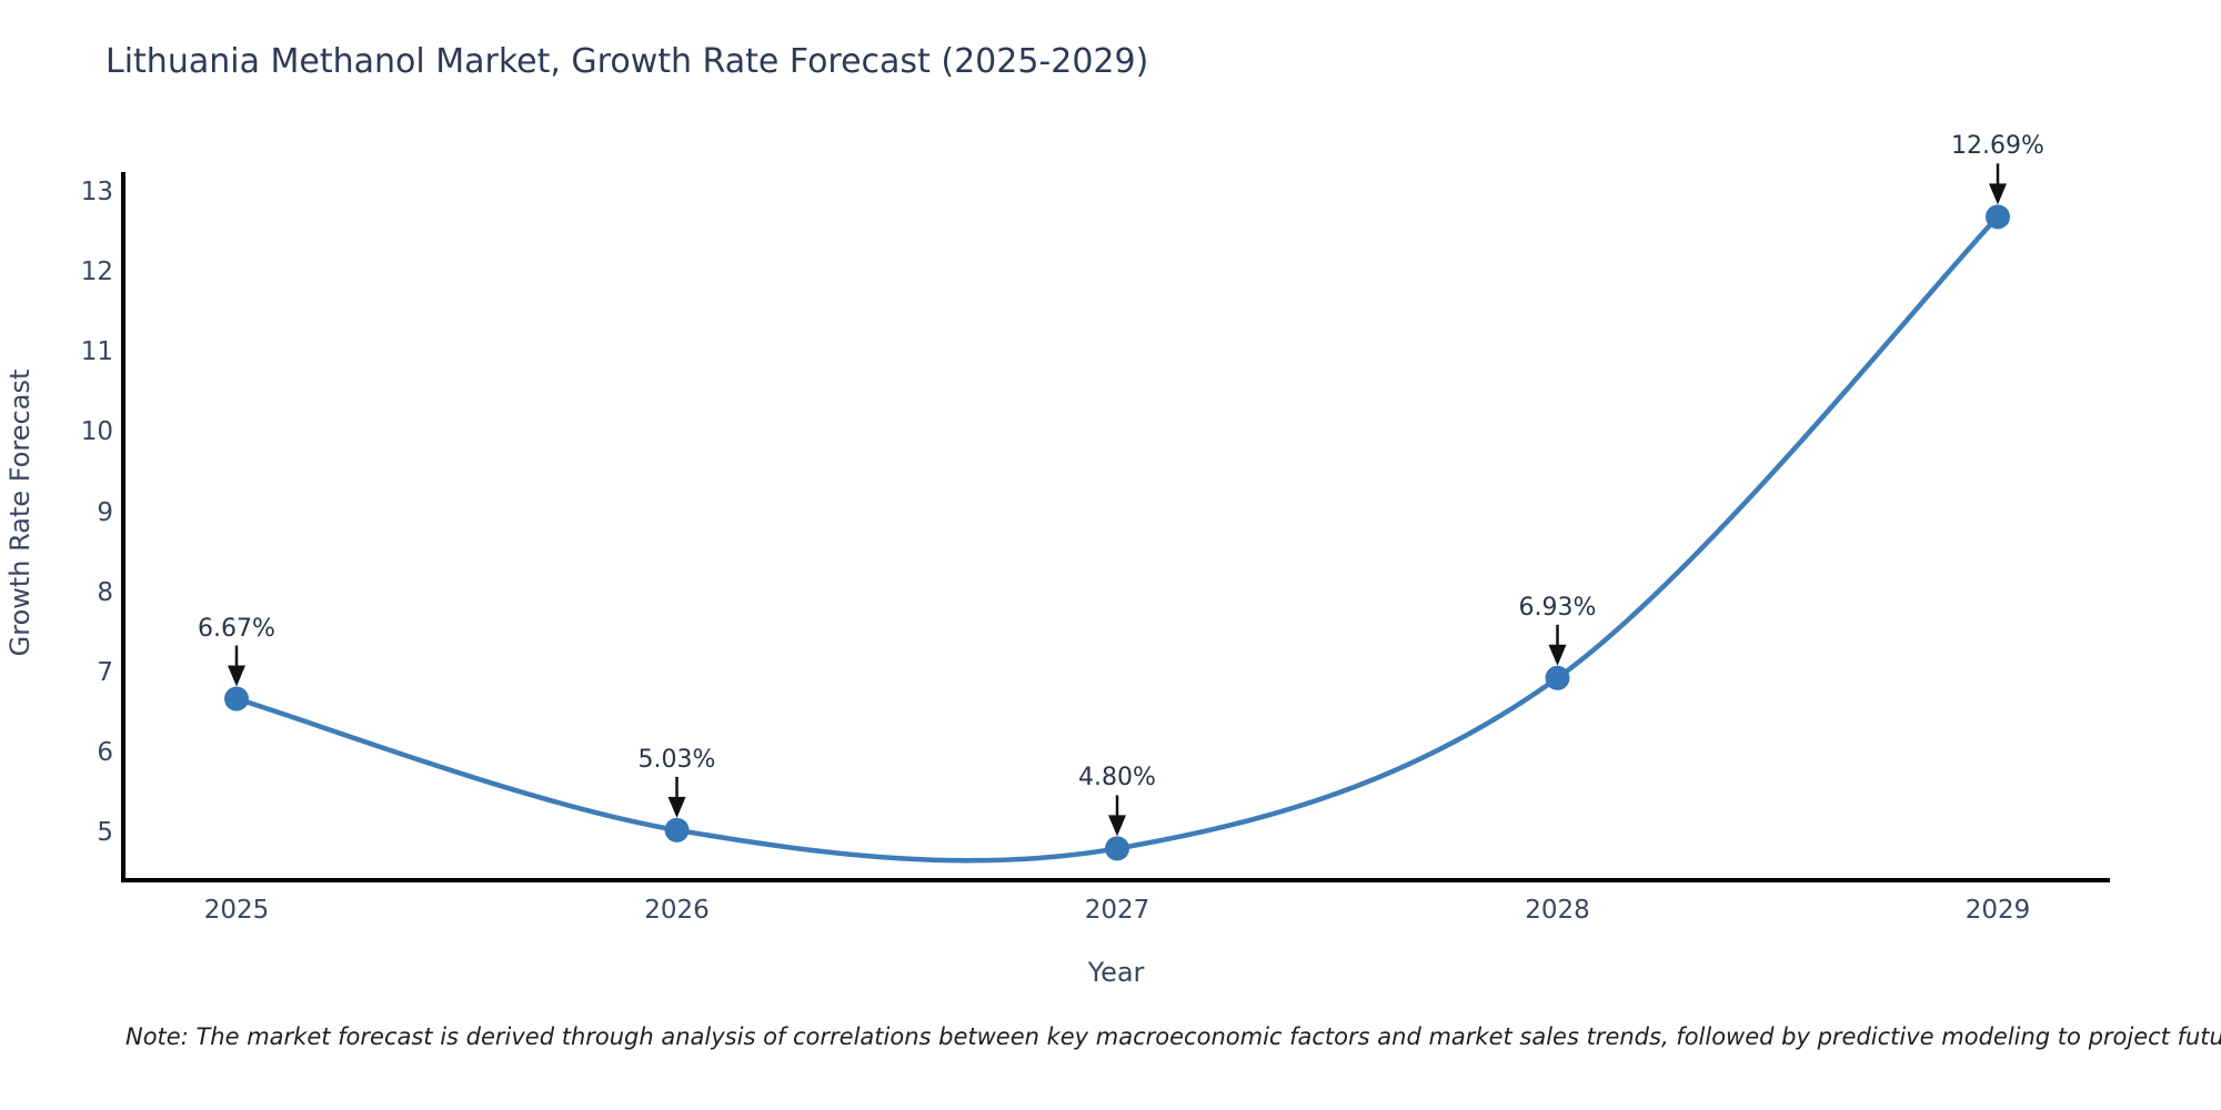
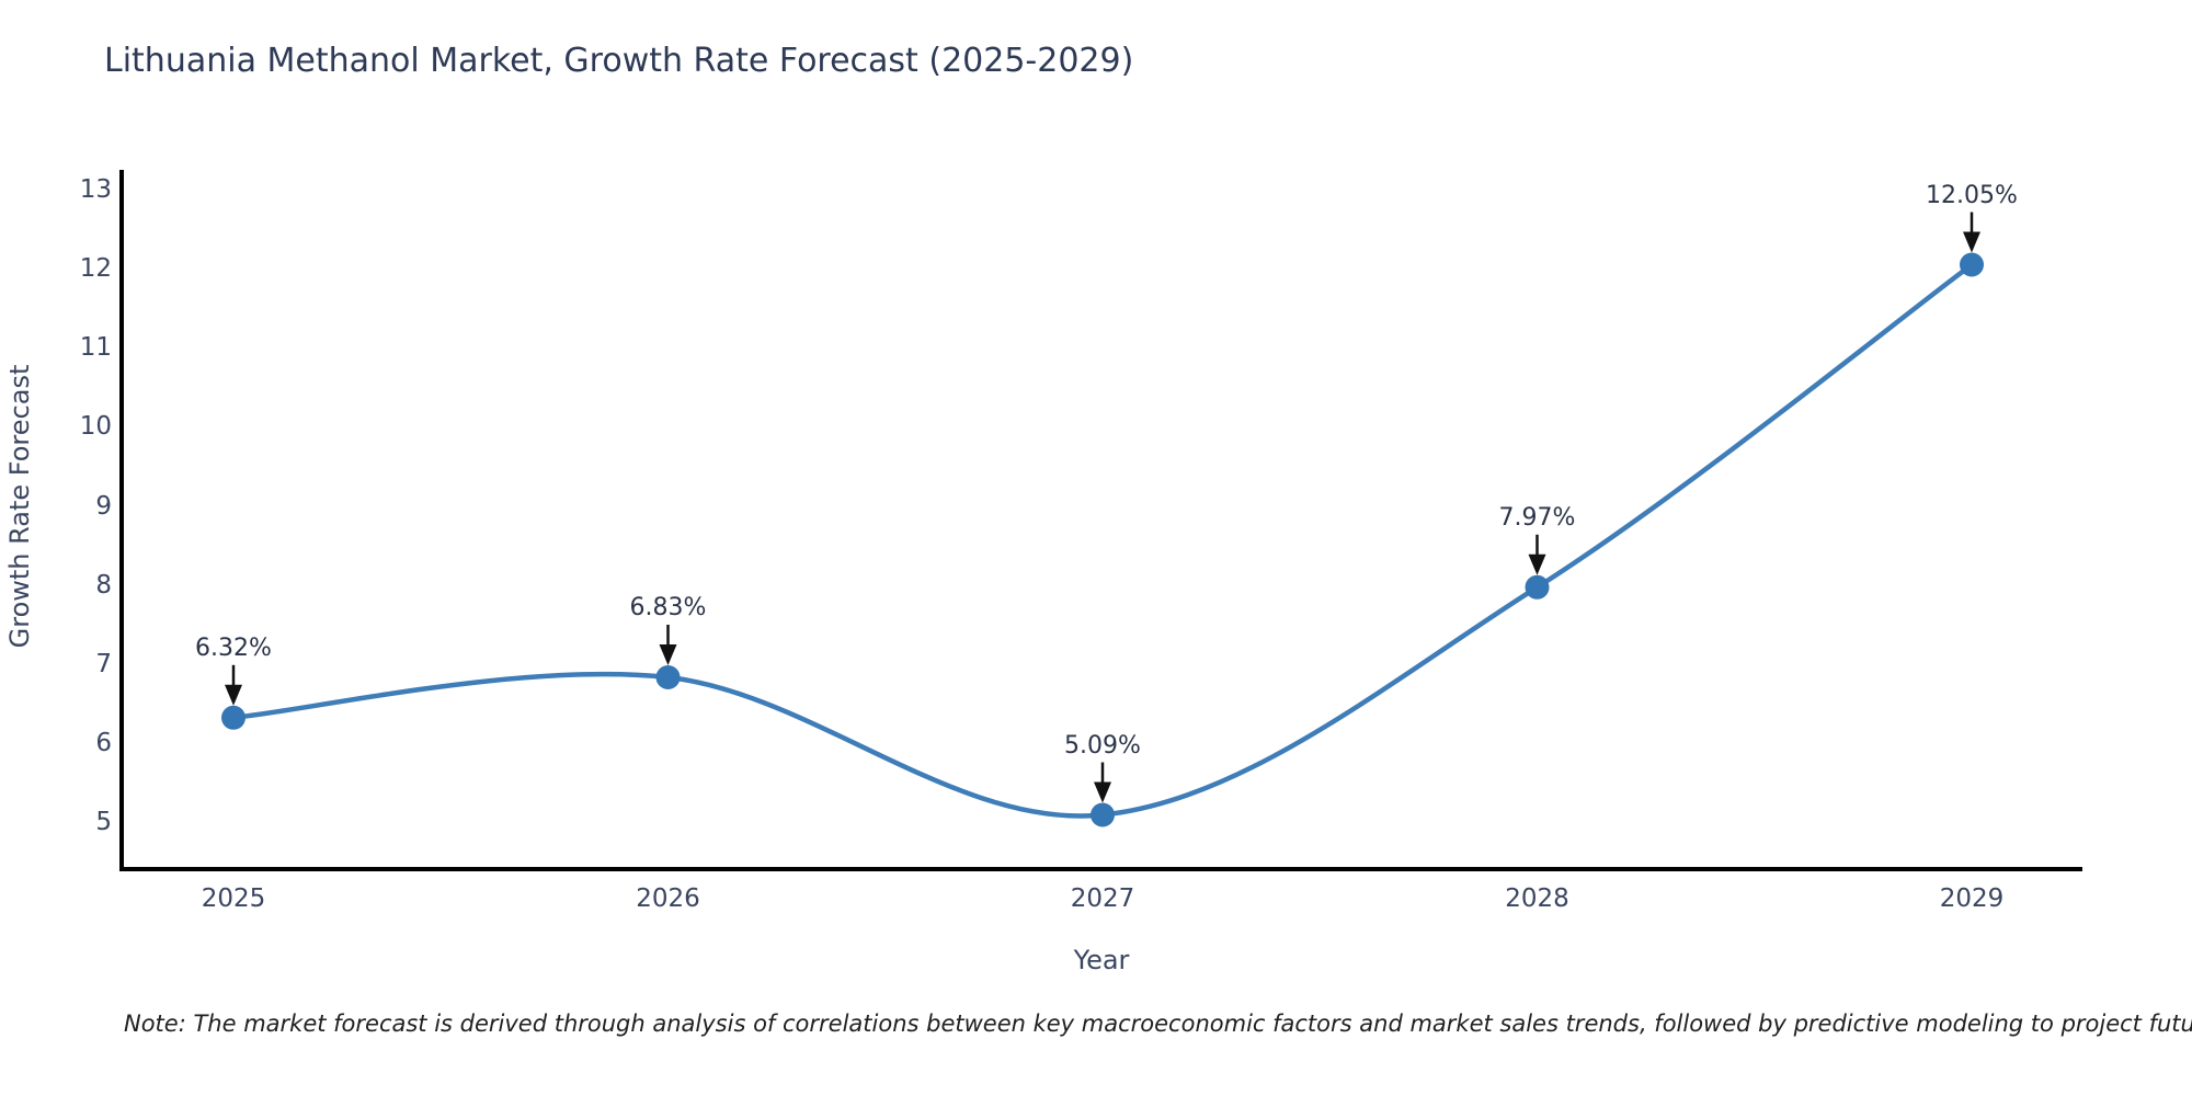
2025: 6.67% -> 6.32%
2026: 5.03% -> 6.83%
2027: 4.80% -> 5.09%
2028: 6.93% -> 7.97%
2029: 12.69% -> 12.05%
